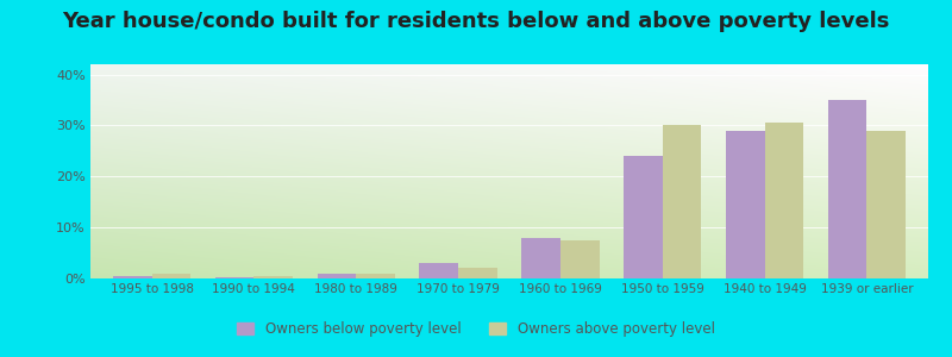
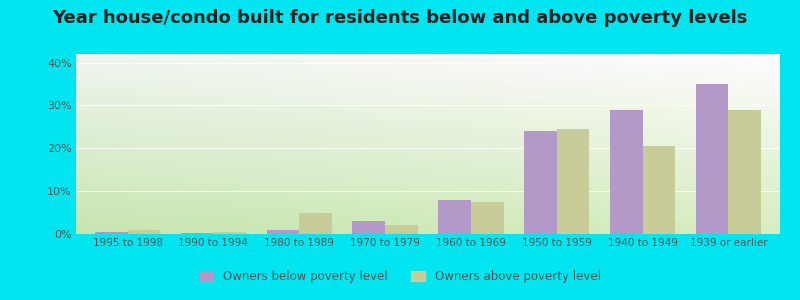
Owners above poverty level/1980 to 1989: 1.0% -> 5.0%
Owners above poverty level/1950 to 1959: 30.0% -> 24.5%
Owners above poverty level/1940 to 1949: 30.5% -> 20.5%
